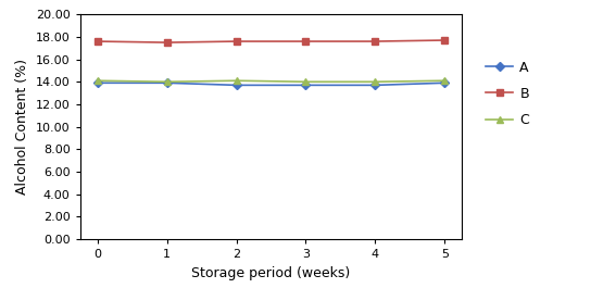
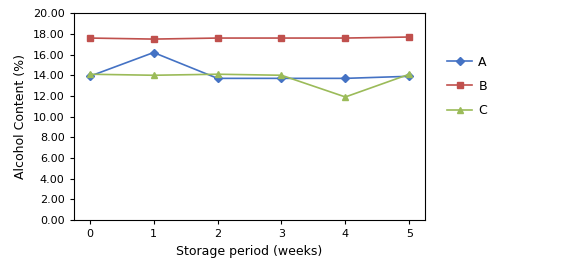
A/1: 13.9 -> 16.2
C/4: 14.0 -> 11.9
